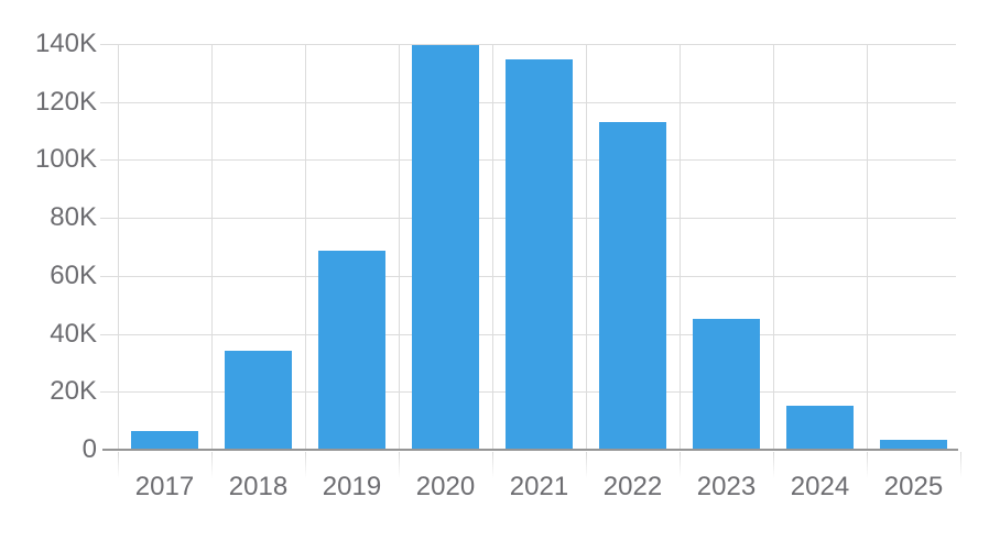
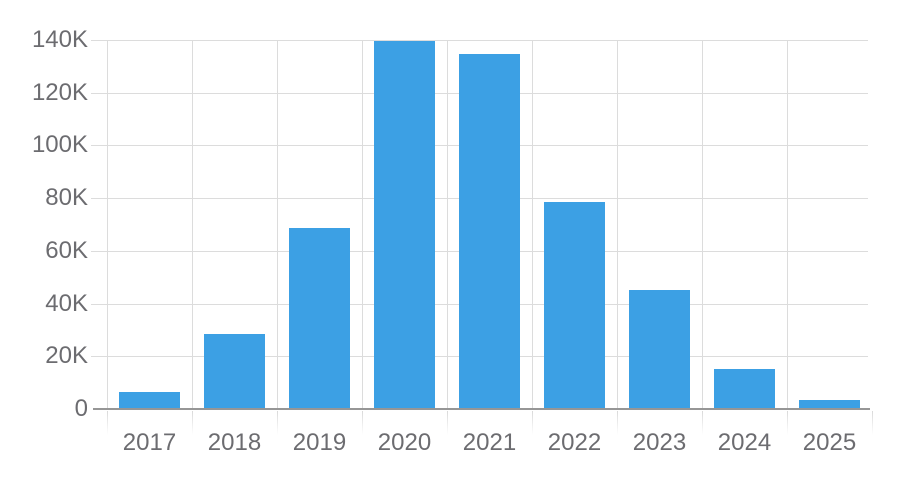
2018: 34K -> 28K
2022: 113K -> 78K
